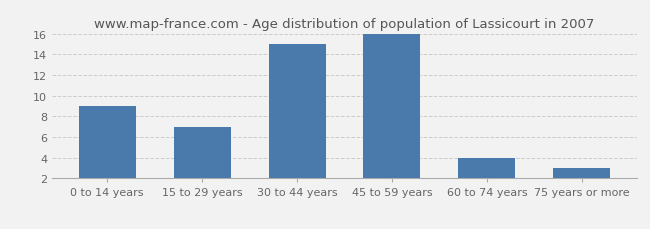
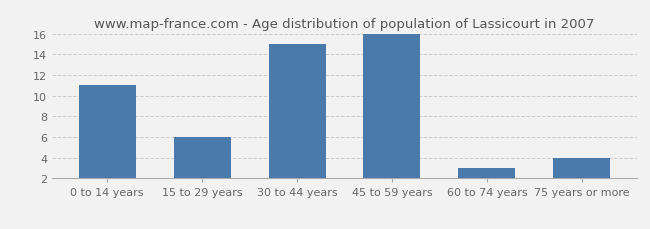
0 to 14 years: 9 -> 11
15 to 29 years: 7 -> 6
60 to 74 years: 4 -> 3
75 years or more: 3 -> 4
